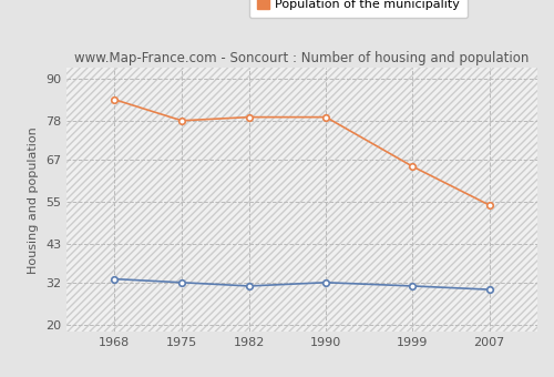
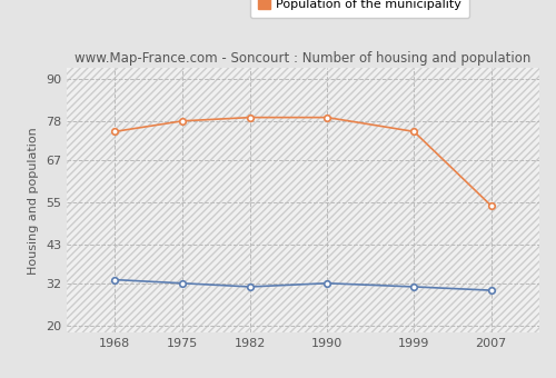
Population of the municipality/1968: 84 -> 75
Population of the municipality/1999: 65 -> 75
